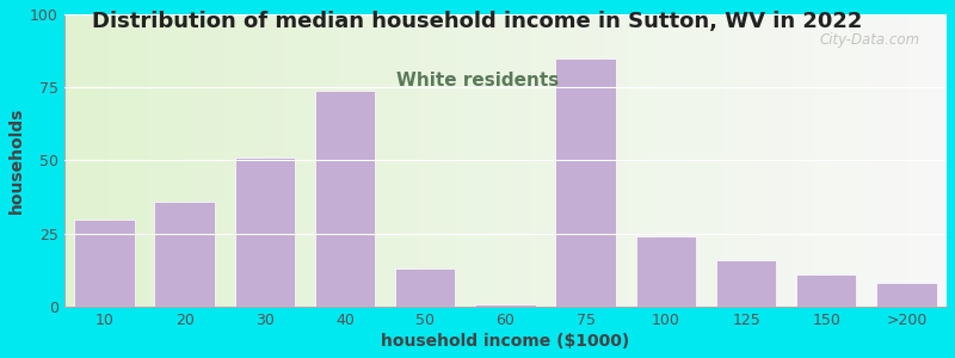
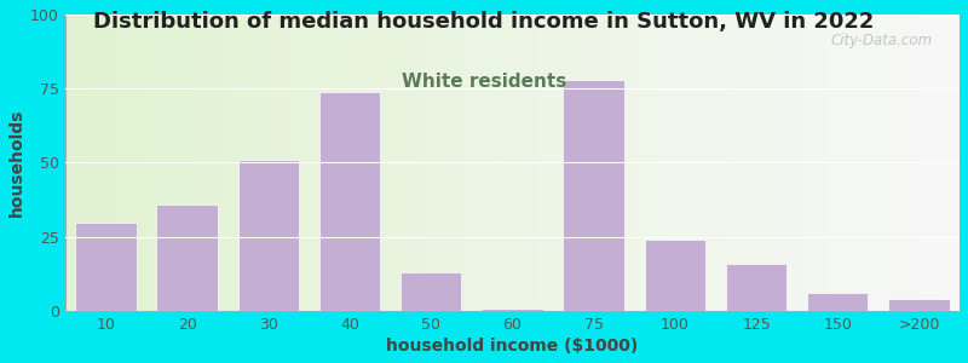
75: 85 -> 78
150: 11 -> 6
>200: 8 -> 4
